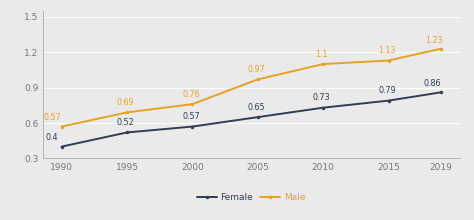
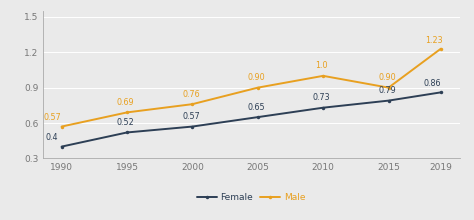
Male/2005: 0.97 -> 0.90
Male/2010: 1.1 -> 1.0
Male/2015: 1.13 -> 0.90
